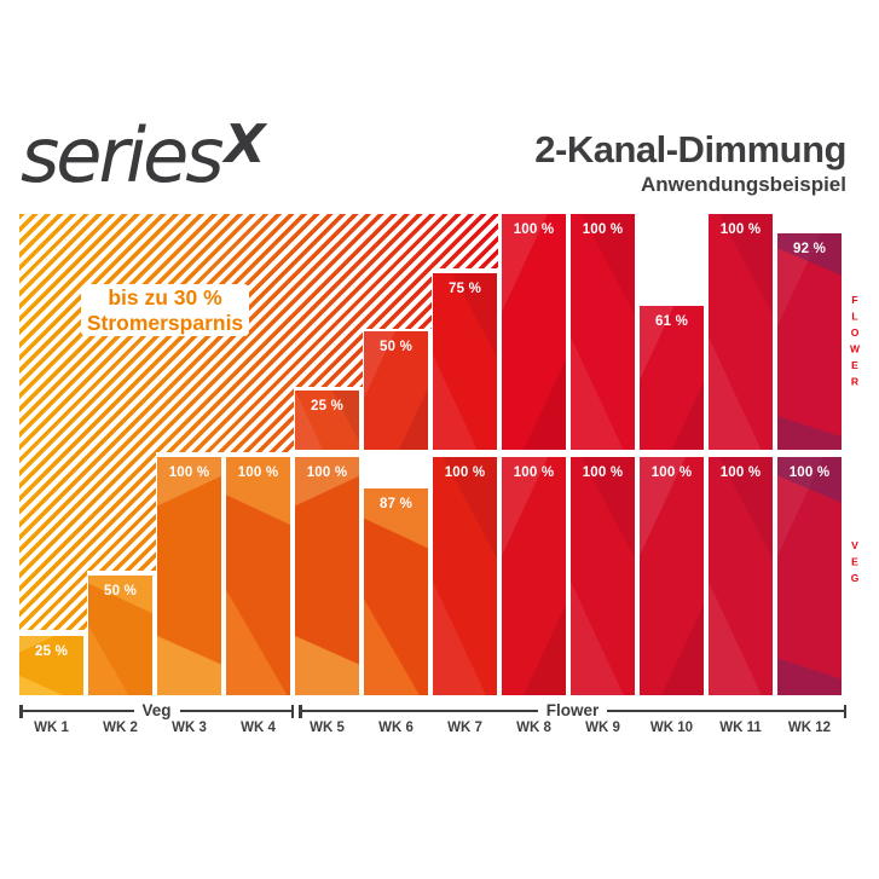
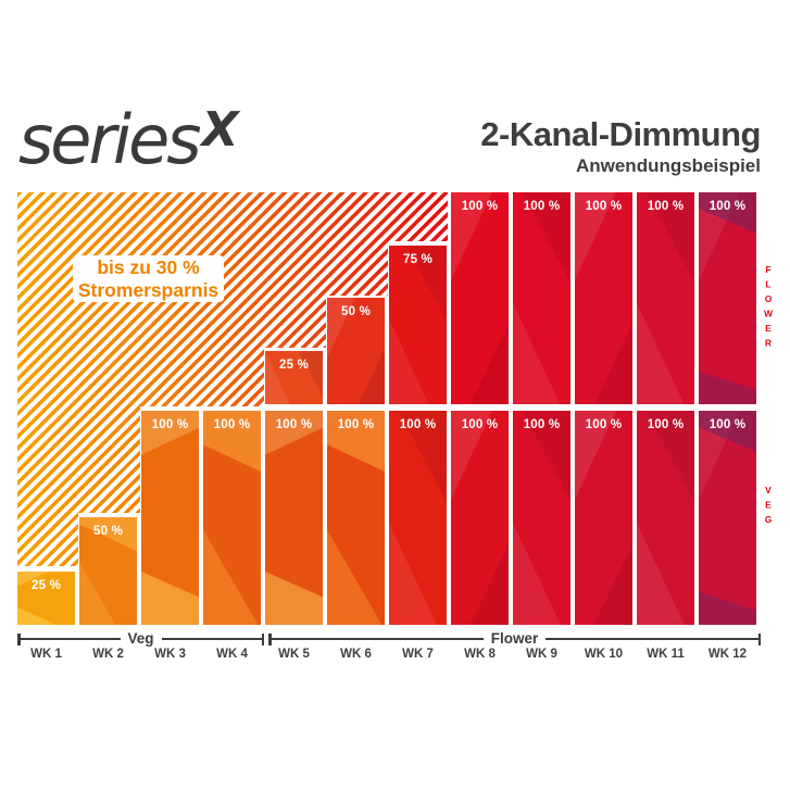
Veg/WK 6: 87 -> 100
Flower/WK 10: 61 -> 100
Flower/WK 12: 92 -> 100
